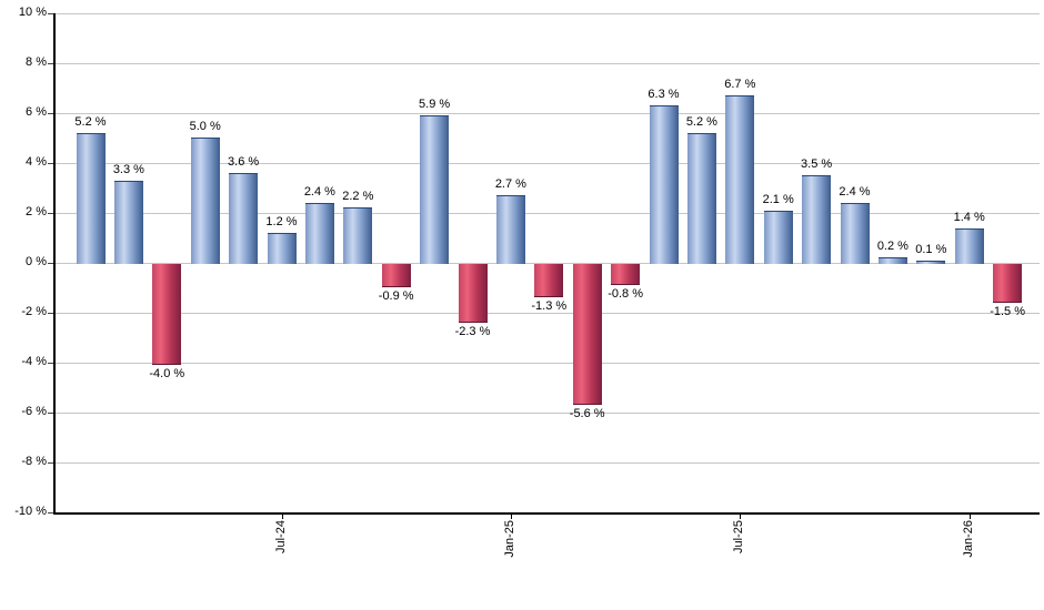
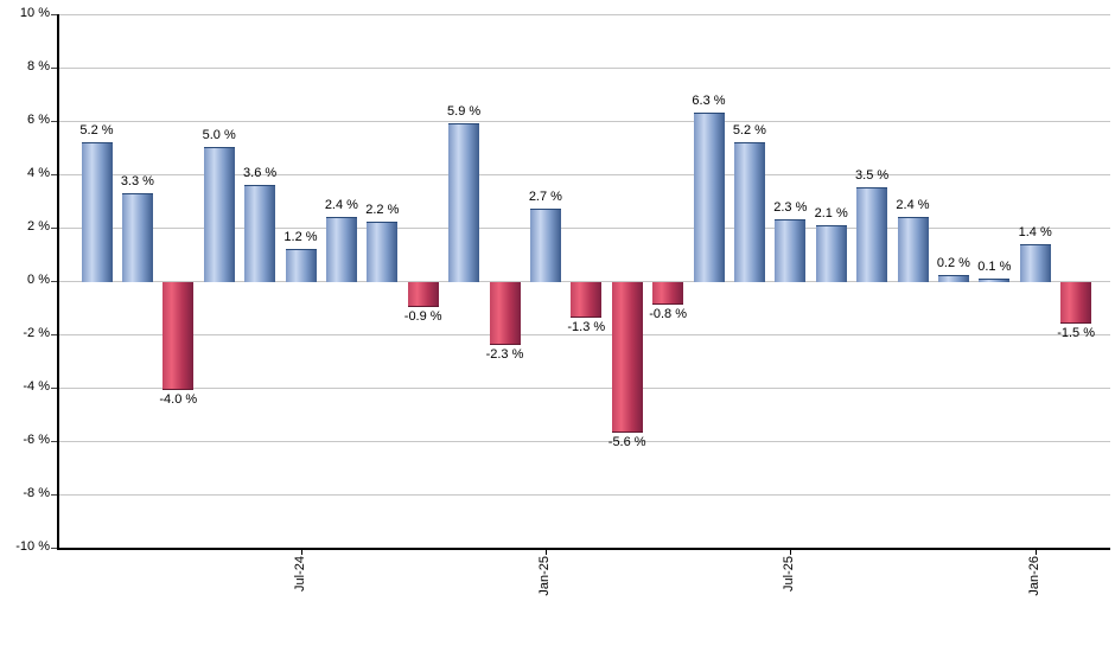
Jul-25: 6.7 -> 2.3
